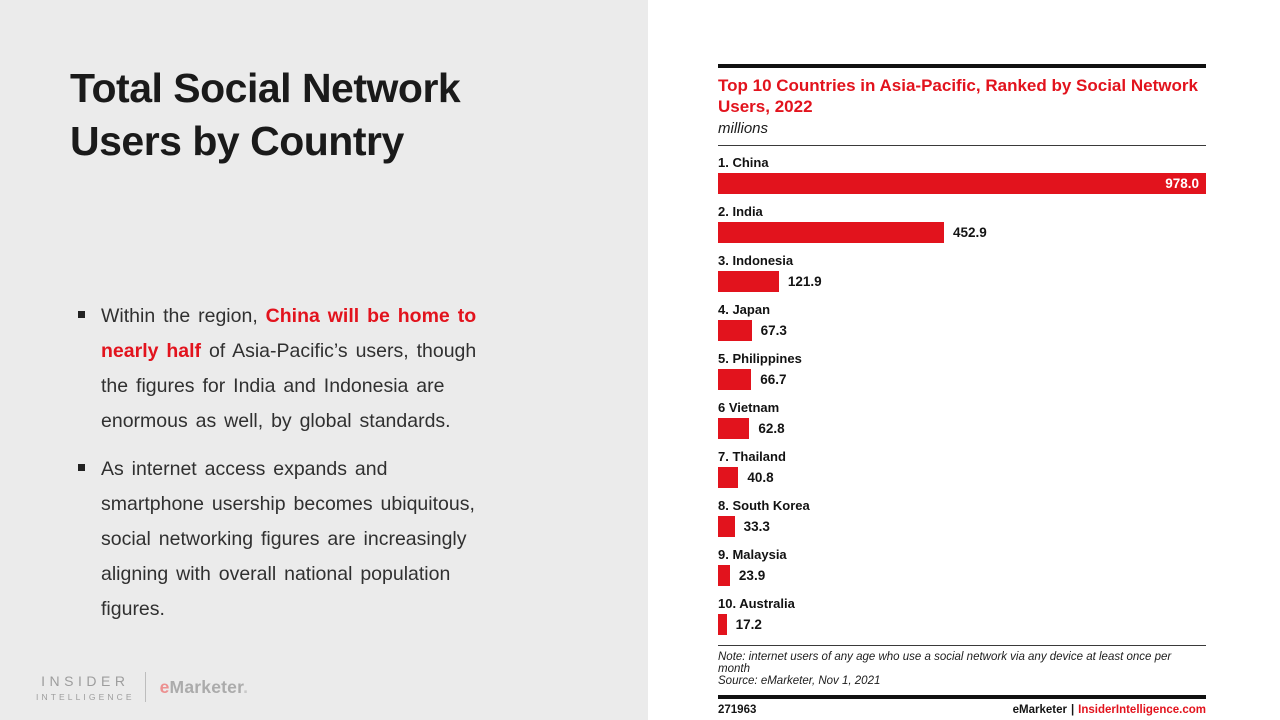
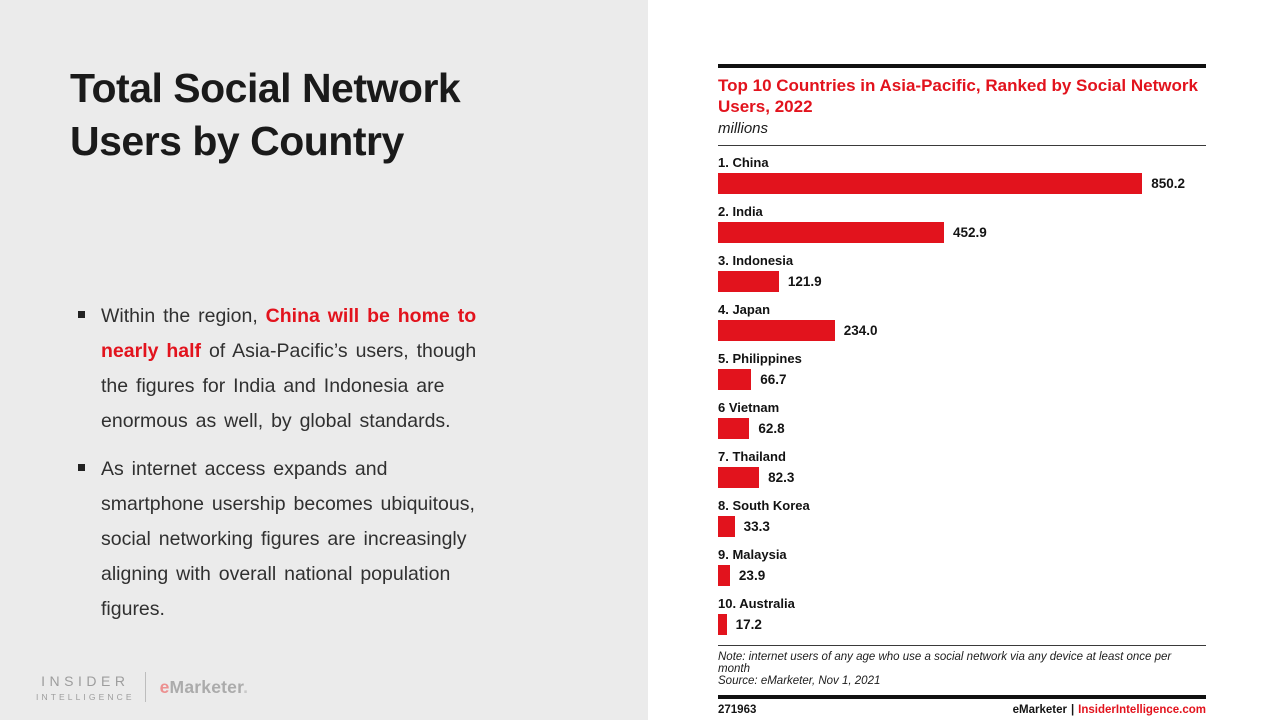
1. China: 978.0 -> 850.2
4. Japan: 67.3 -> 234.0
7. Thailand: 40.8 -> 82.3
